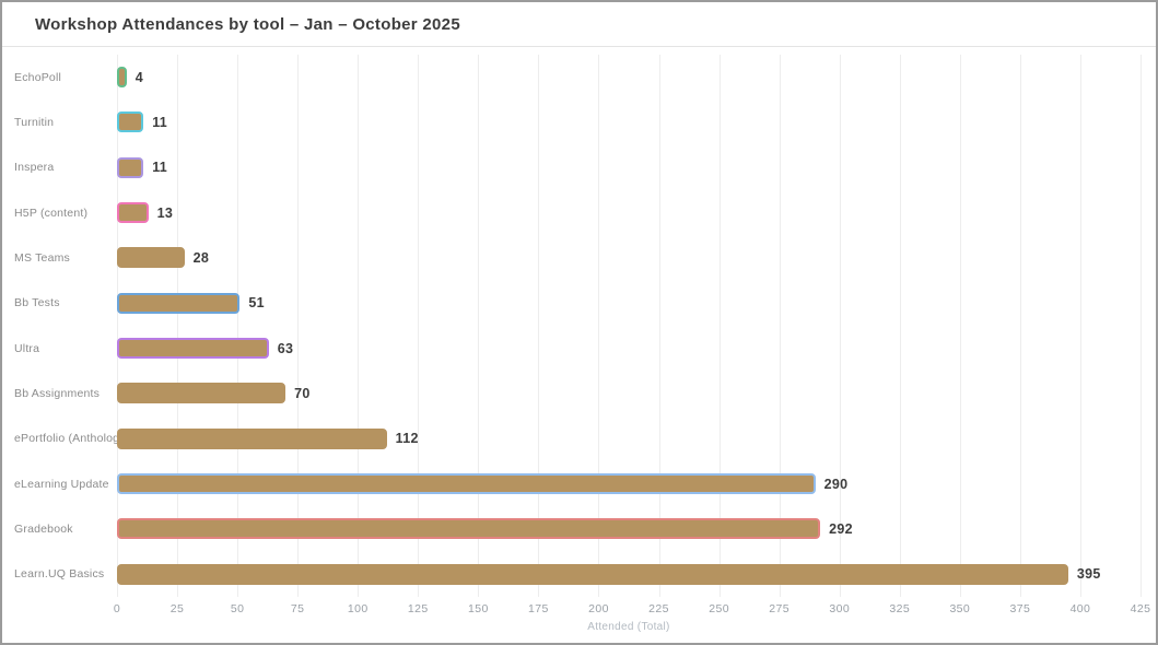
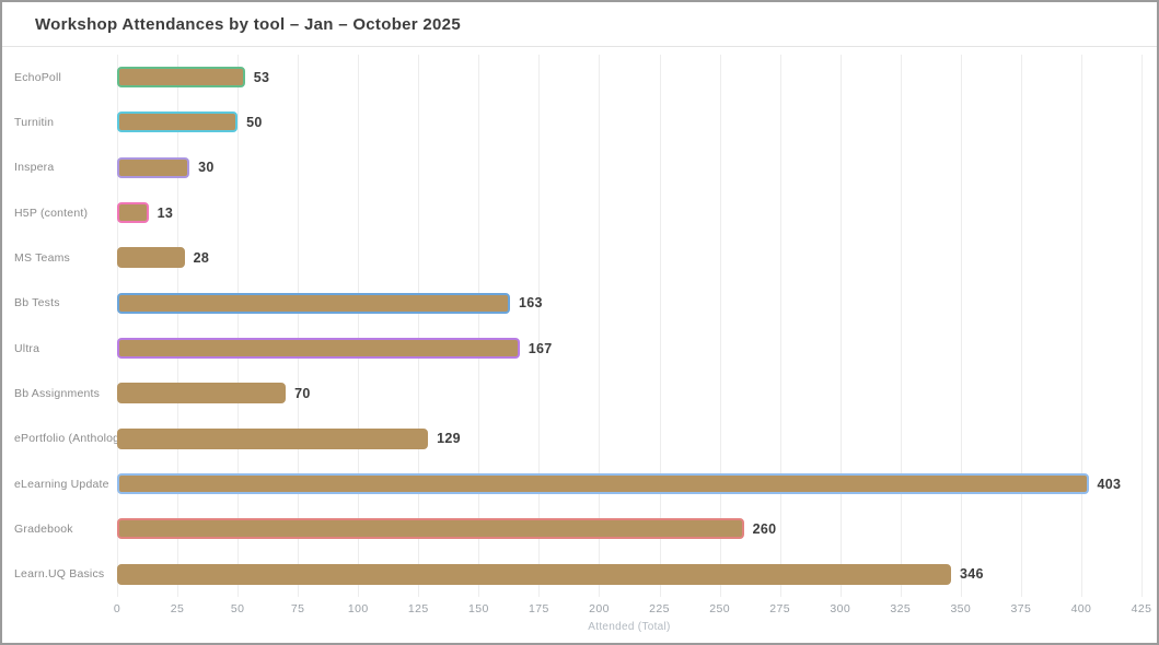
EchoPoll: 4 -> 53
Turnitin: 11 -> 50
Inspera: 11 -> 30
Bb Tests: 51 -> 163
Ultra: 63 -> 167
ePortfolio (Anthology: 112 -> 129
eLearning Update: 290 -> 403
Gradebook: 292 -> 260
Learn.UQ Basics: 395 -> 346
